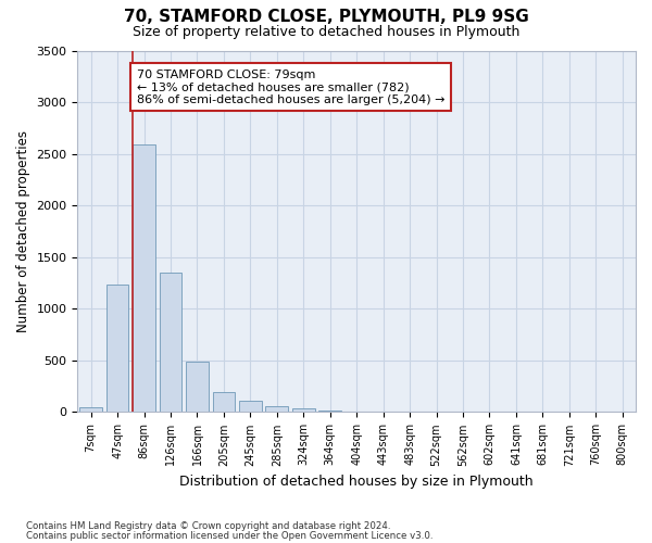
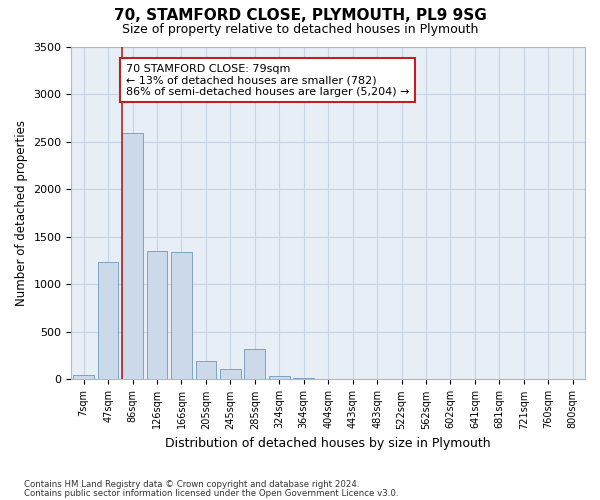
166sqm: 490 -> 1340
285sqm: 60 -> 320
